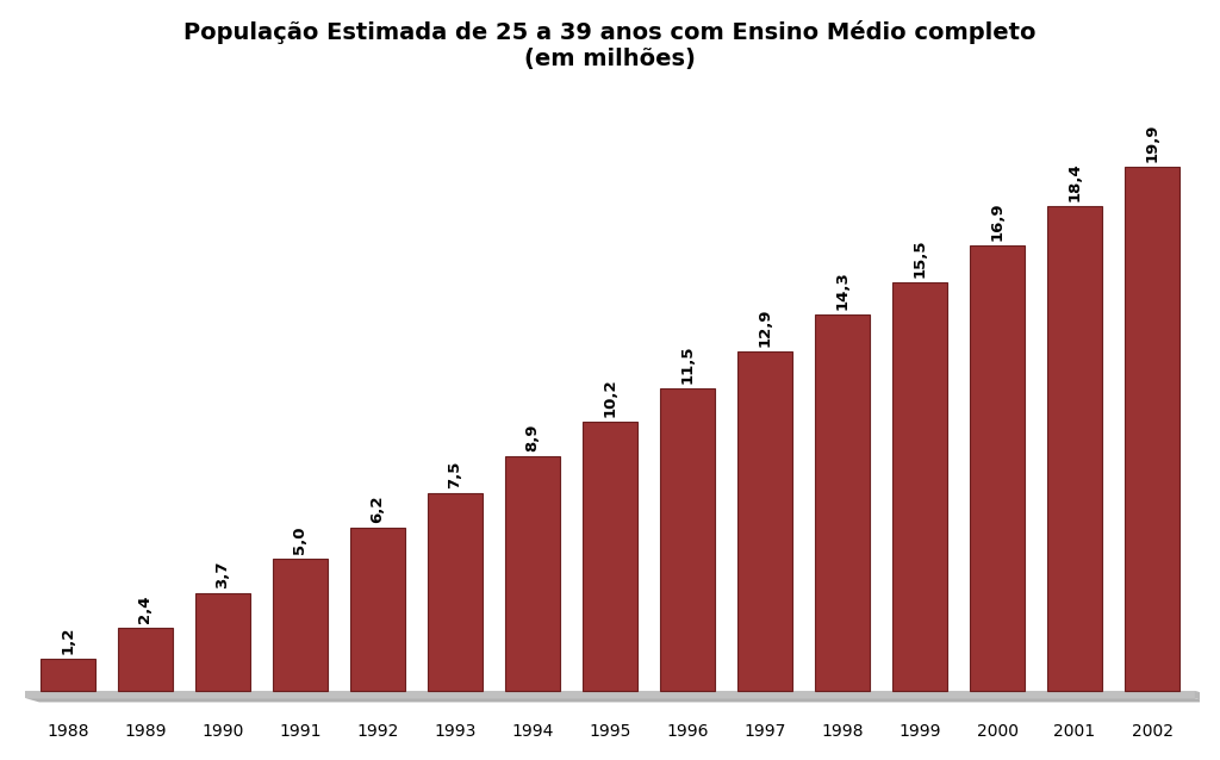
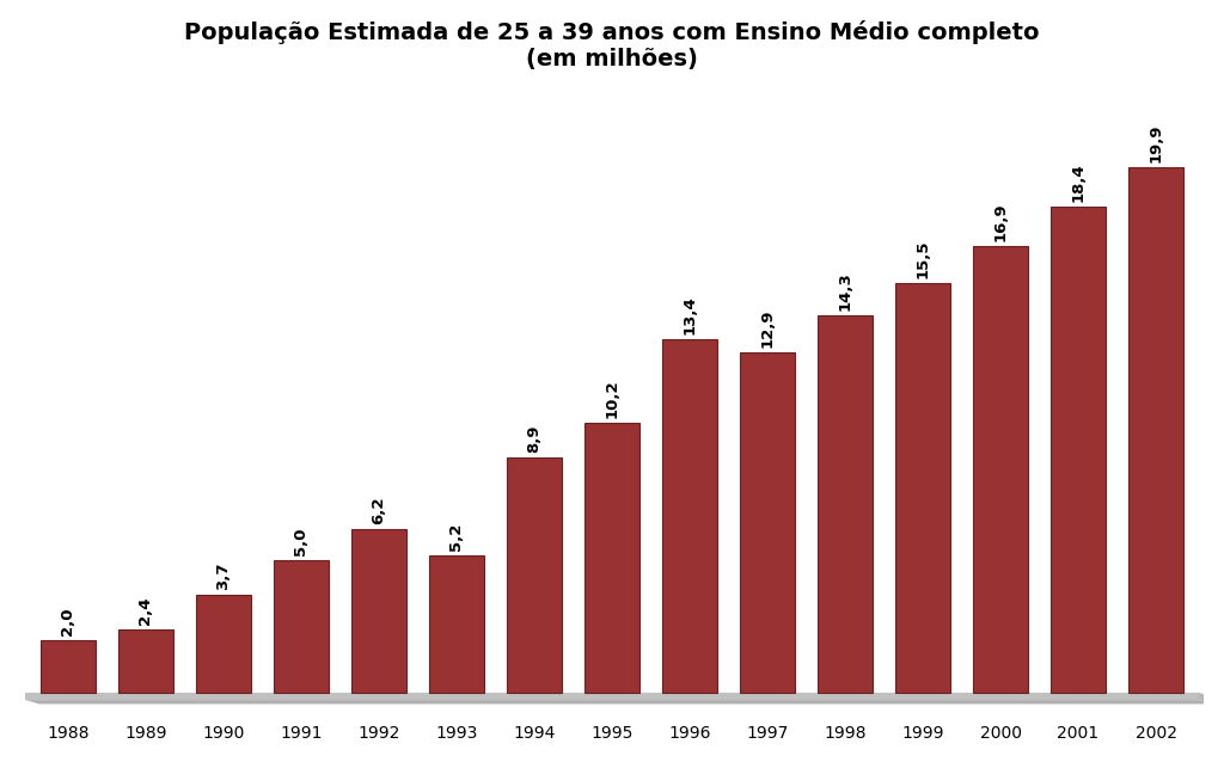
1988: 1,2 -> 2,0
1993: 7,5 -> 5,2
1996: 11,5 -> 13,4
